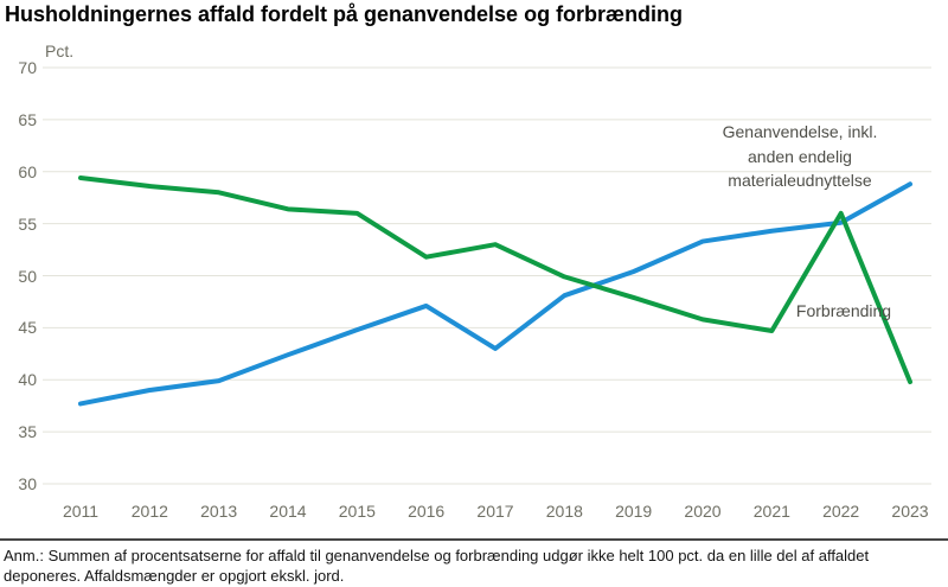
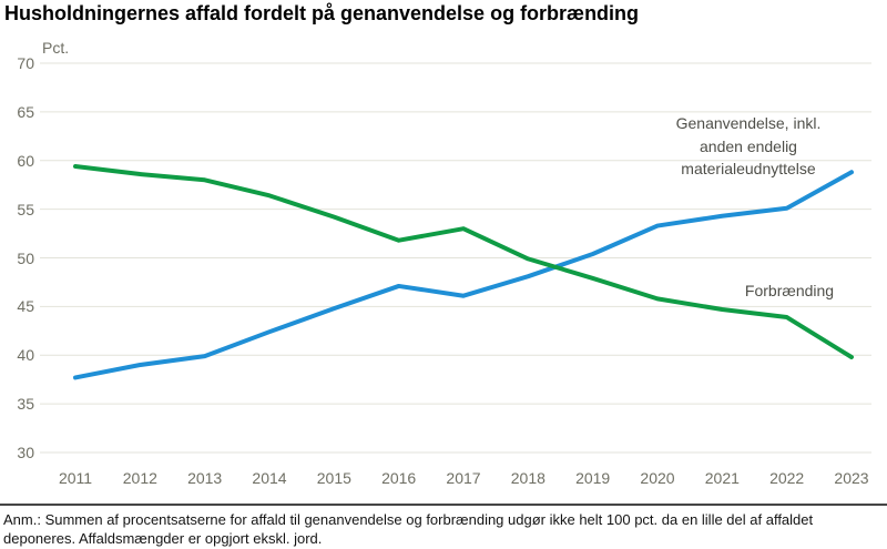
Forbrænding/2015: 56 -> 54
Genanvendelse, inkl. anden endelig materialeudnyttelse/2017: 43 -> 46
Forbrænding/2022: 56 -> 44
